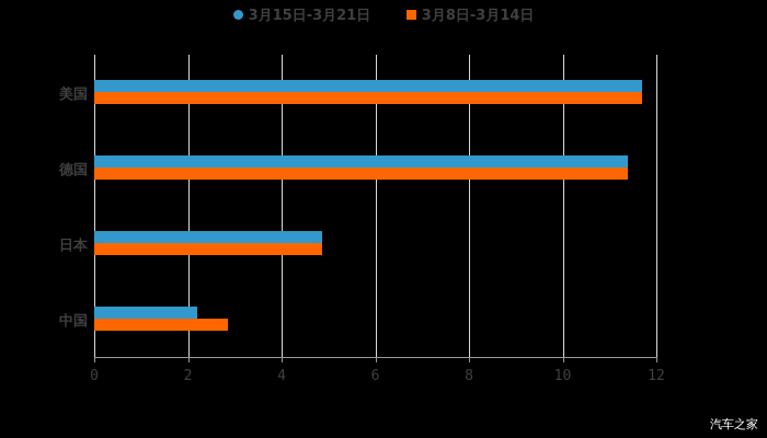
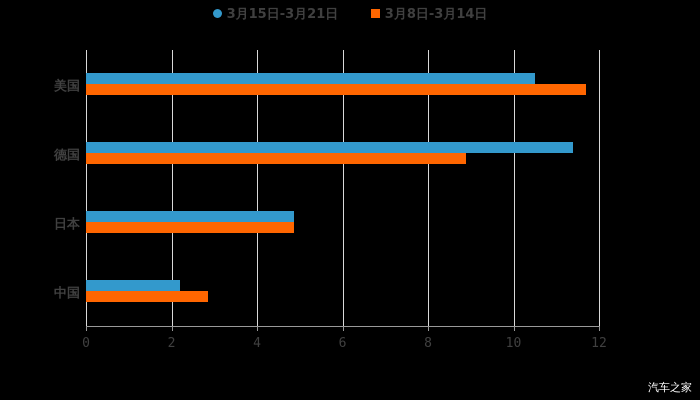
3月15日-3月21日/美国: 11.7 -> 10.5
3月8日-3月14日/德国: 11.4 -> 8.9
